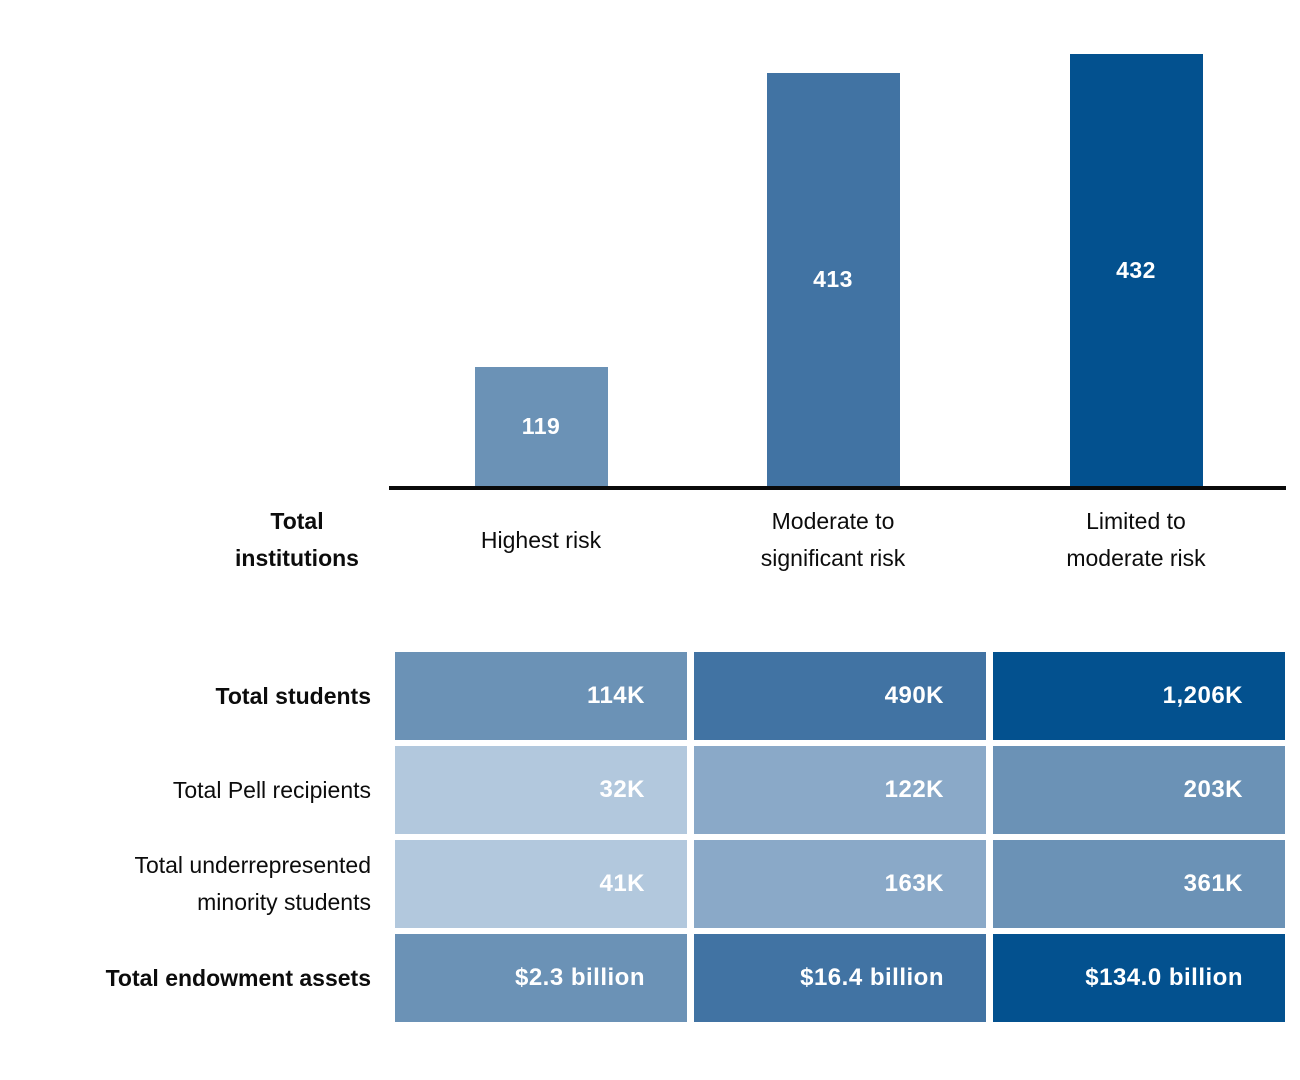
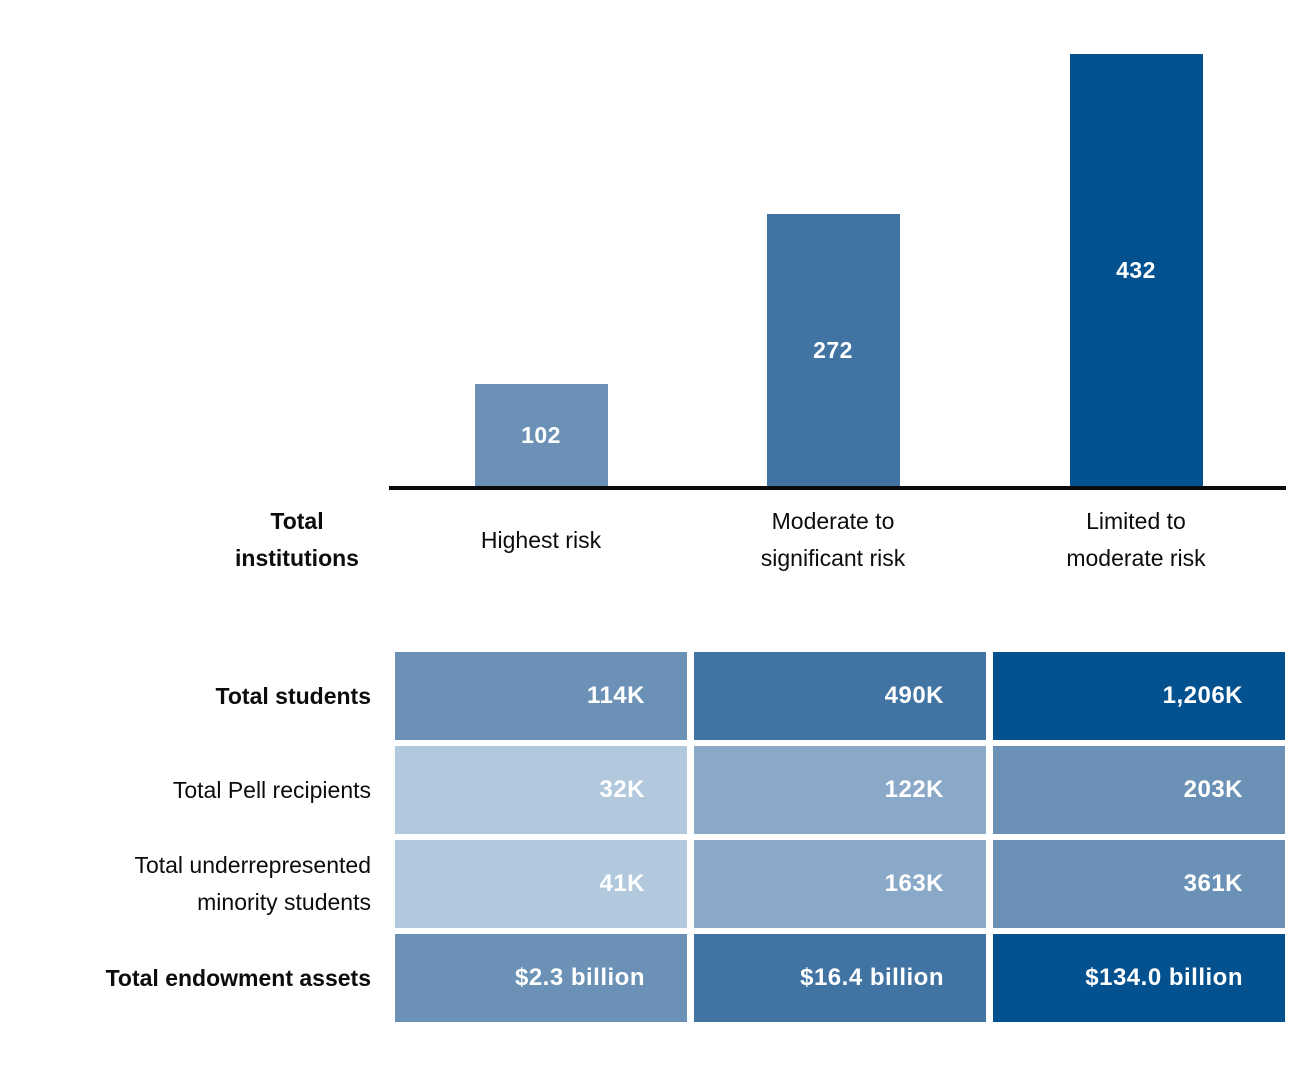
Highest risk: 119 -> 102
Moderate to significant risk: 413 -> 272
